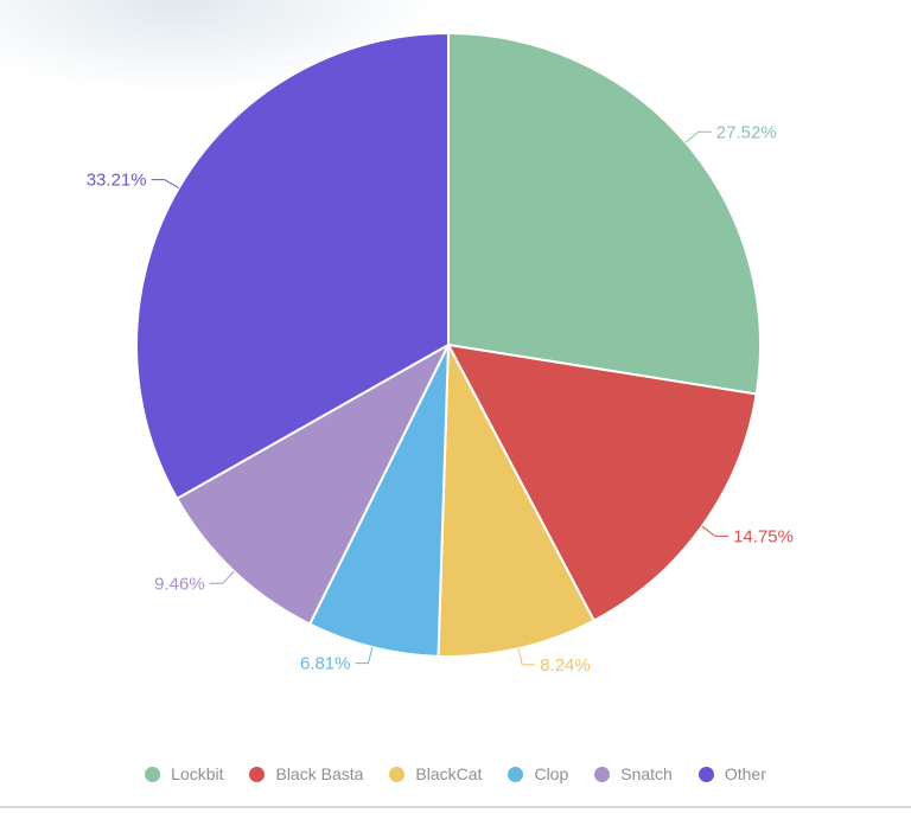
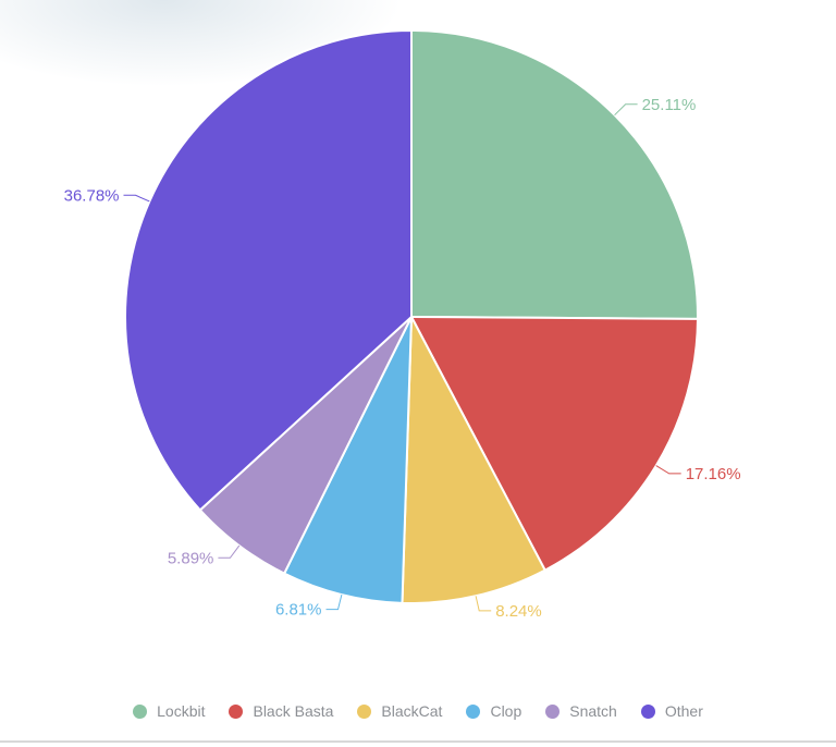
Lockbit: 27.52% -> 25.11%
Black Basta: 14.75% -> 17.16%
Snatch: 9.46% -> 5.89%
Other: 33.21% -> 36.78%
